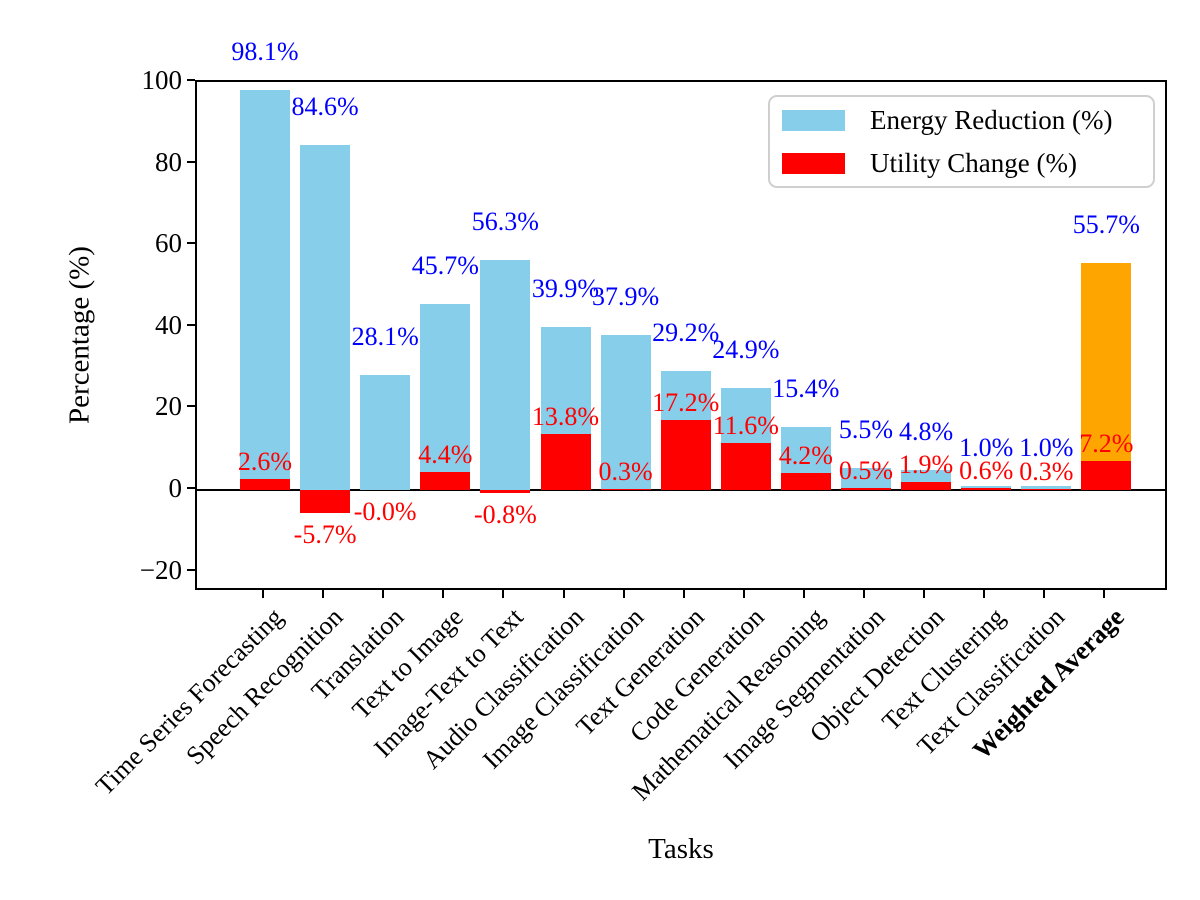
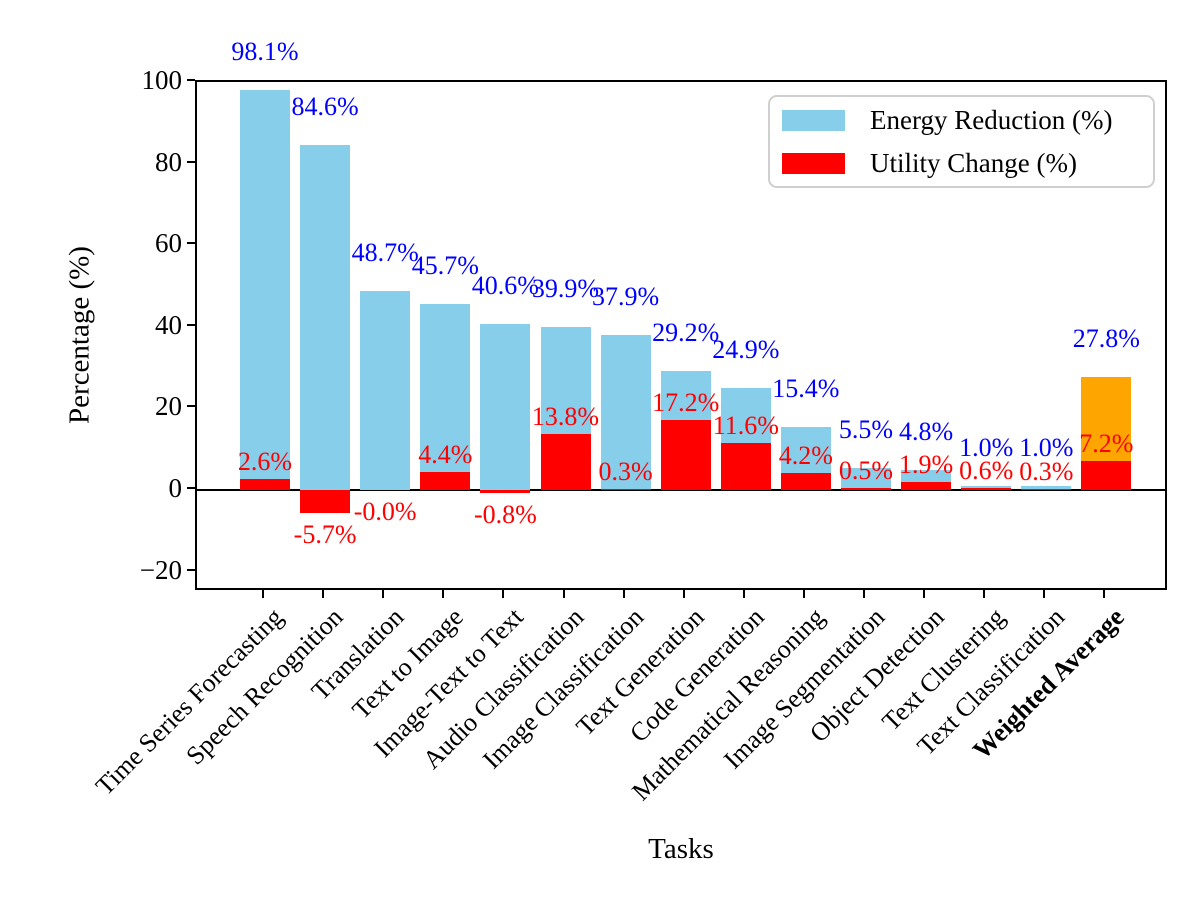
Energy Reduction (%)/Translation: 28.1% -> 48.7%
Energy Reduction (%)/Image-Text to Text: 56.3% -> 40.6%
Energy Reduction (%)/Weighted Average: 55.7% -> 27.8%
